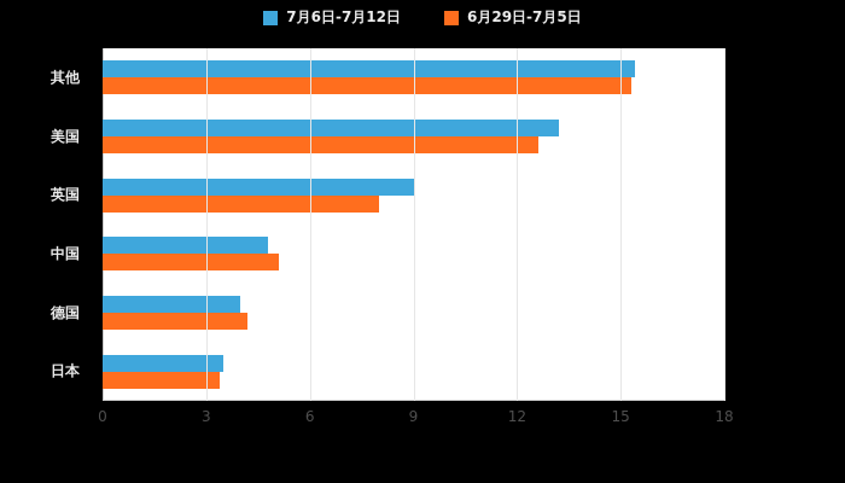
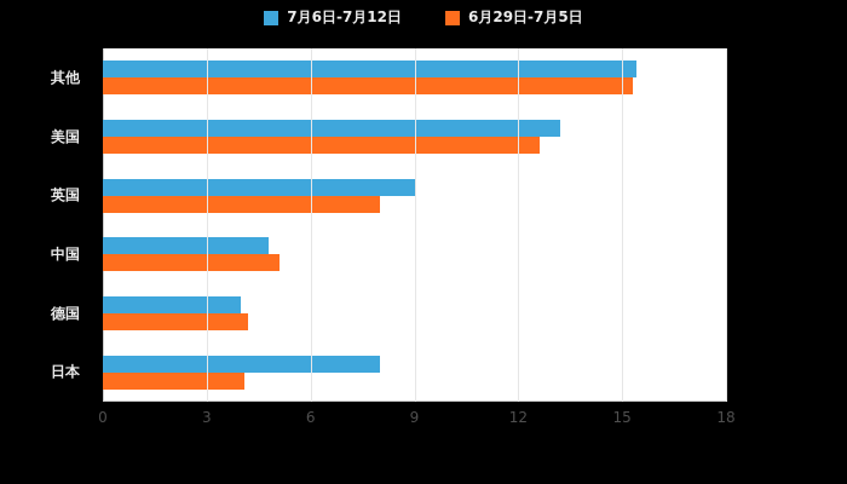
7月6日-7月12日/日本: 3.5 -> 8.0
6月29日-7月5日/日本: 3.4 -> 4.1
